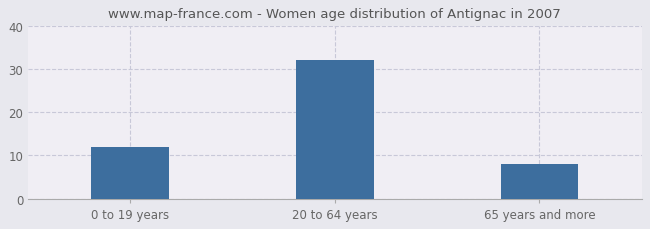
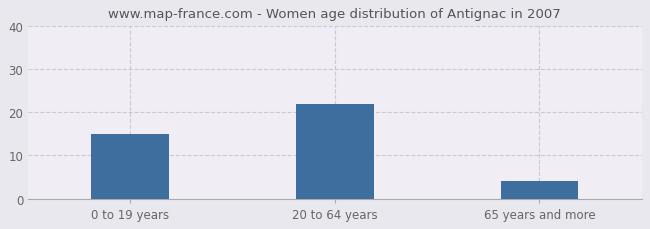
0 to 19 years: 12 -> 15
20 to 64 years: 32 -> 22
65 years and more: 8 -> 4
